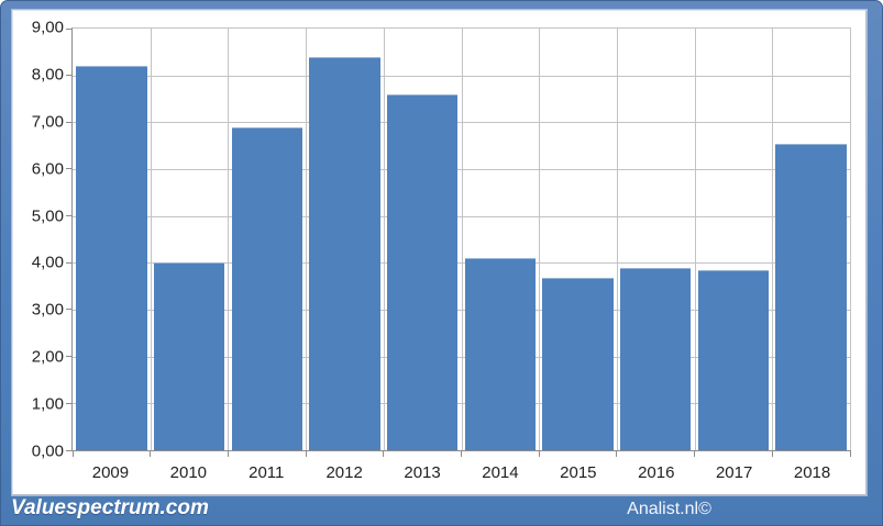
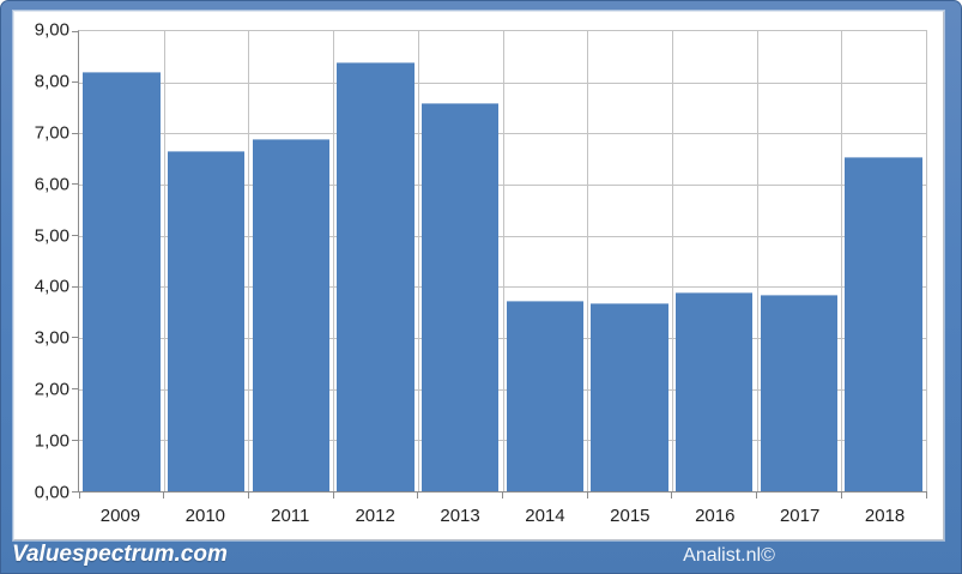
2010: 4,0 -> 6,7
2014: 4,1 -> 3,7
